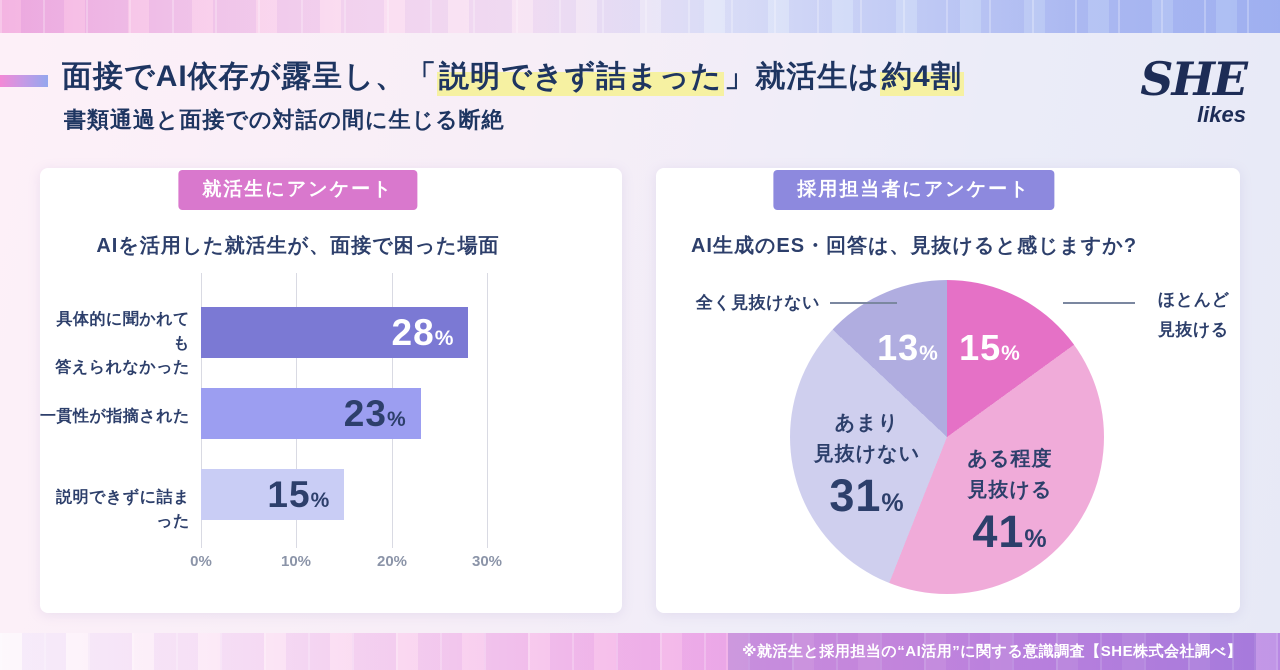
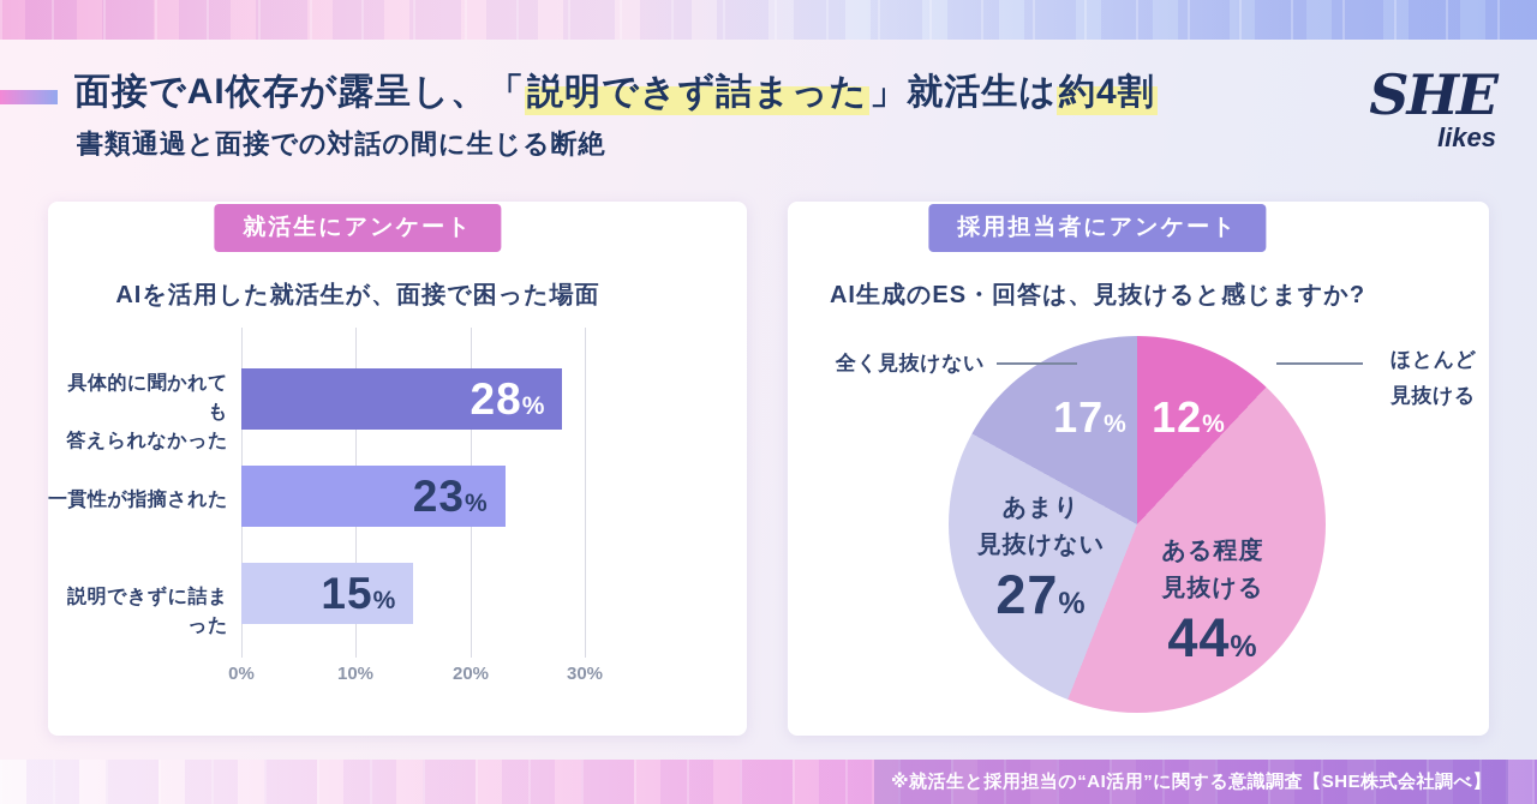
AI生成のES・回答は、見抜けると感じますか?/ほとんど見抜ける: 15 -> 12
AI生成のES・回答は、見抜けると感じますか?/ある程度見抜ける: 41 -> 44
AI生成のES・回答は、見抜けると感じますか?/あまり見抜けない: 31 -> 27
AI生成のES・回答は、見抜けると感じますか?/全く見抜けない: 13 -> 17
